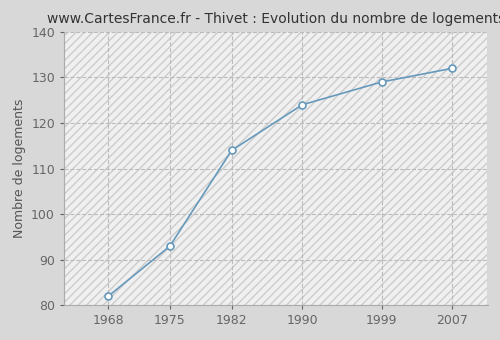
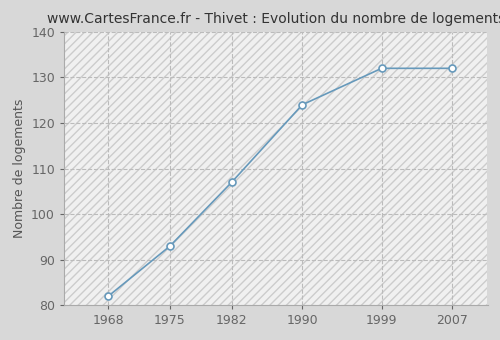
1982: 114 -> 107
1999: 129 -> 132
